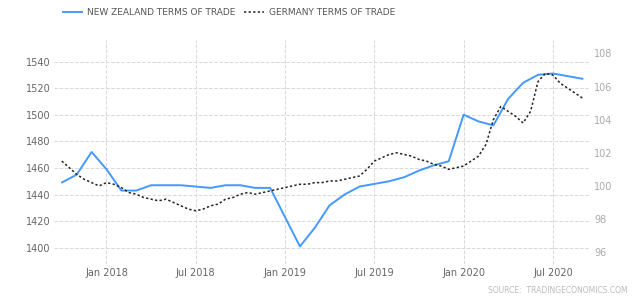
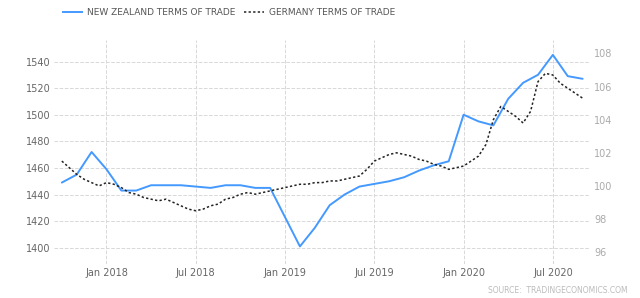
NEW ZEALAND TERMS OF TRADE/Jul 2020: 1531 -> 1545
